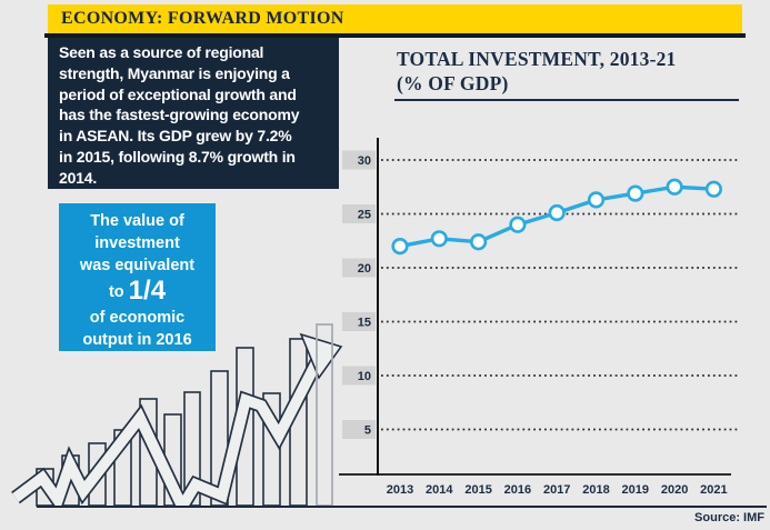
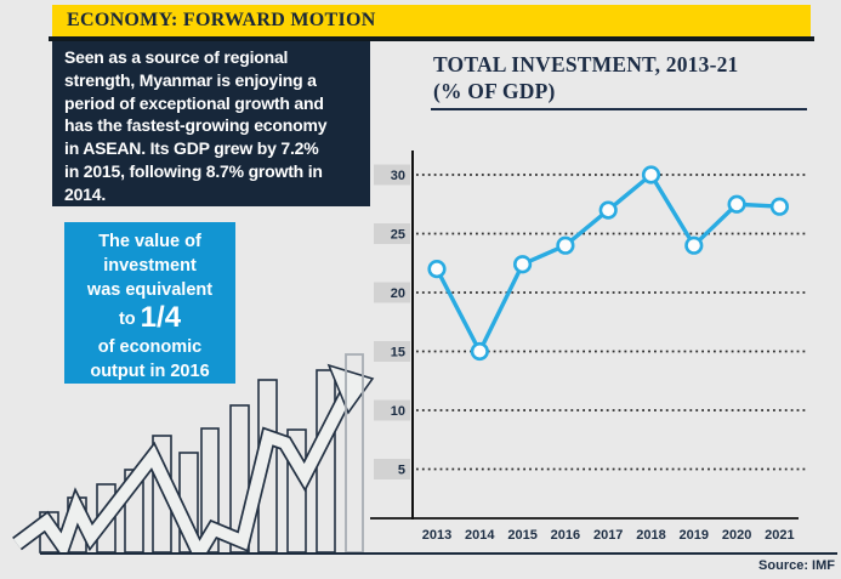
2014: 23 -> 15
2017: 25 -> 27
2018: 26 -> 30
2019: 27 -> 24
